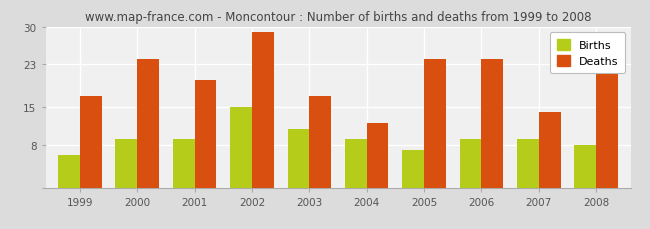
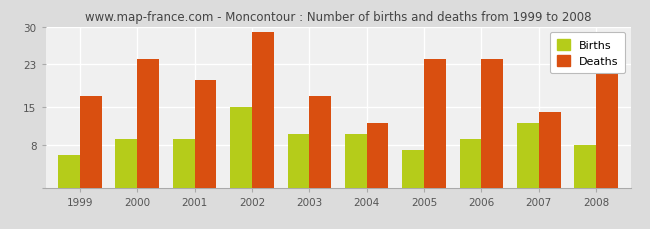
Births/2003: 11 -> 10
Births/2004: 9 -> 10
Births/2007: 9 -> 12
